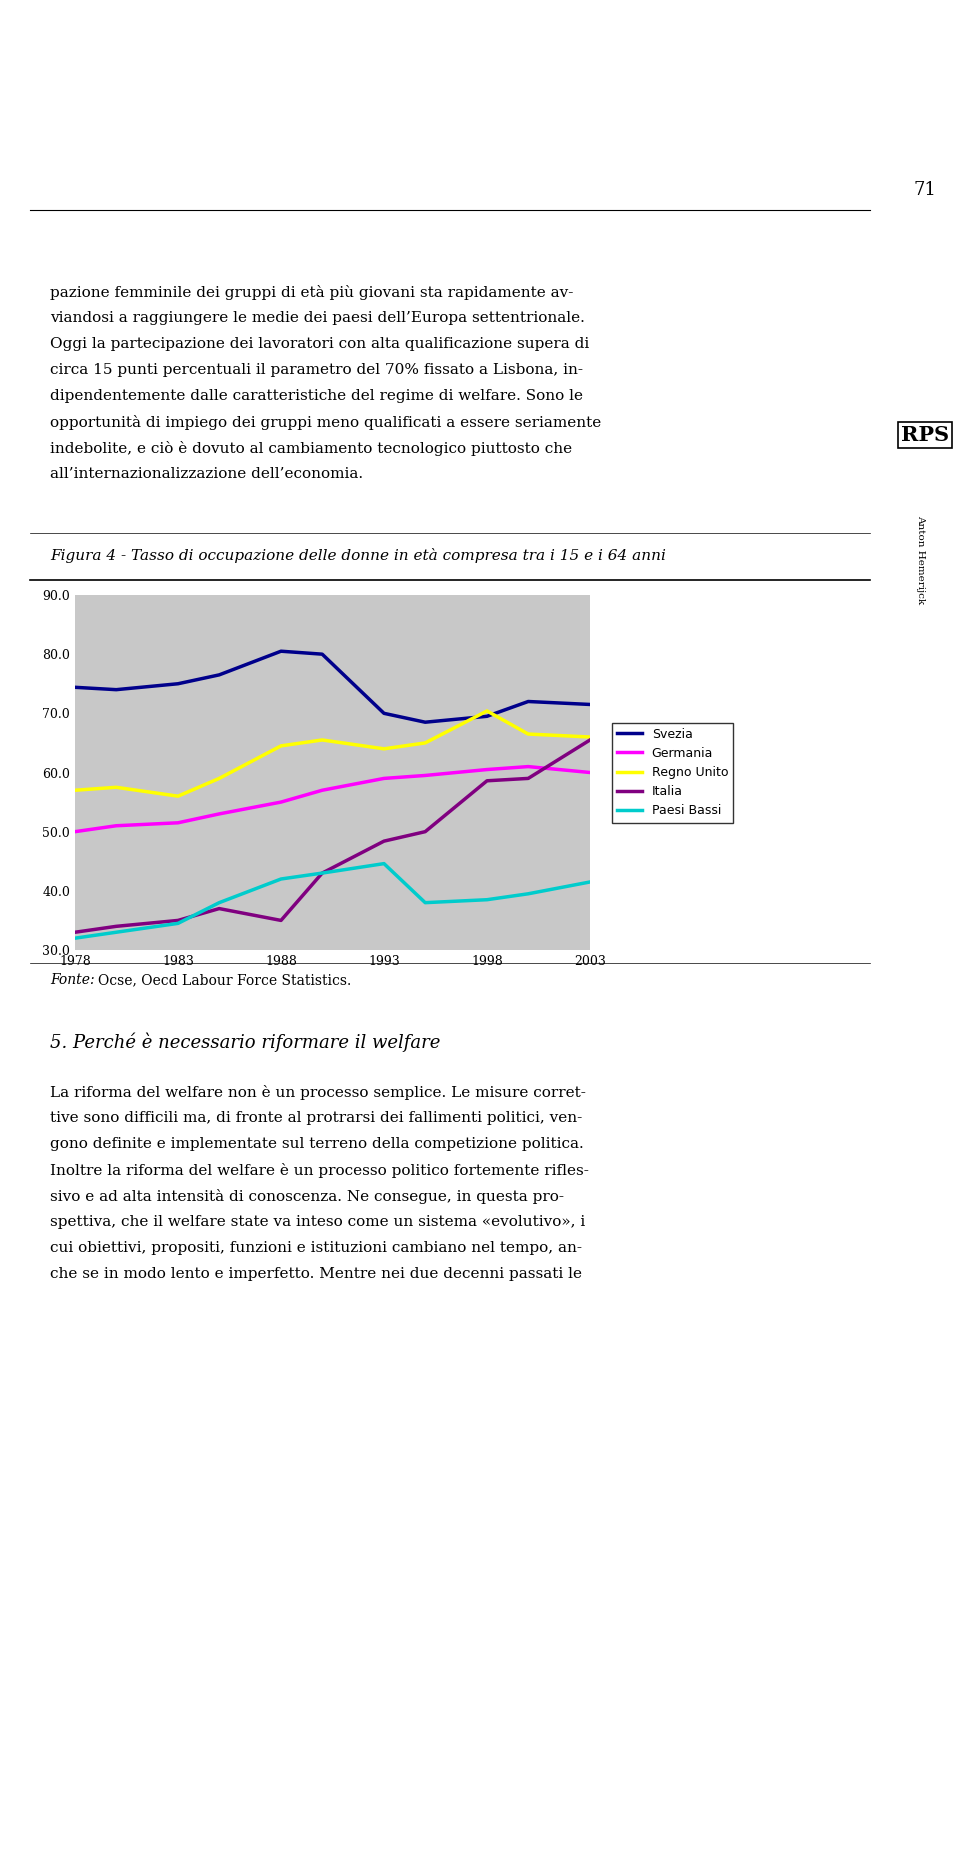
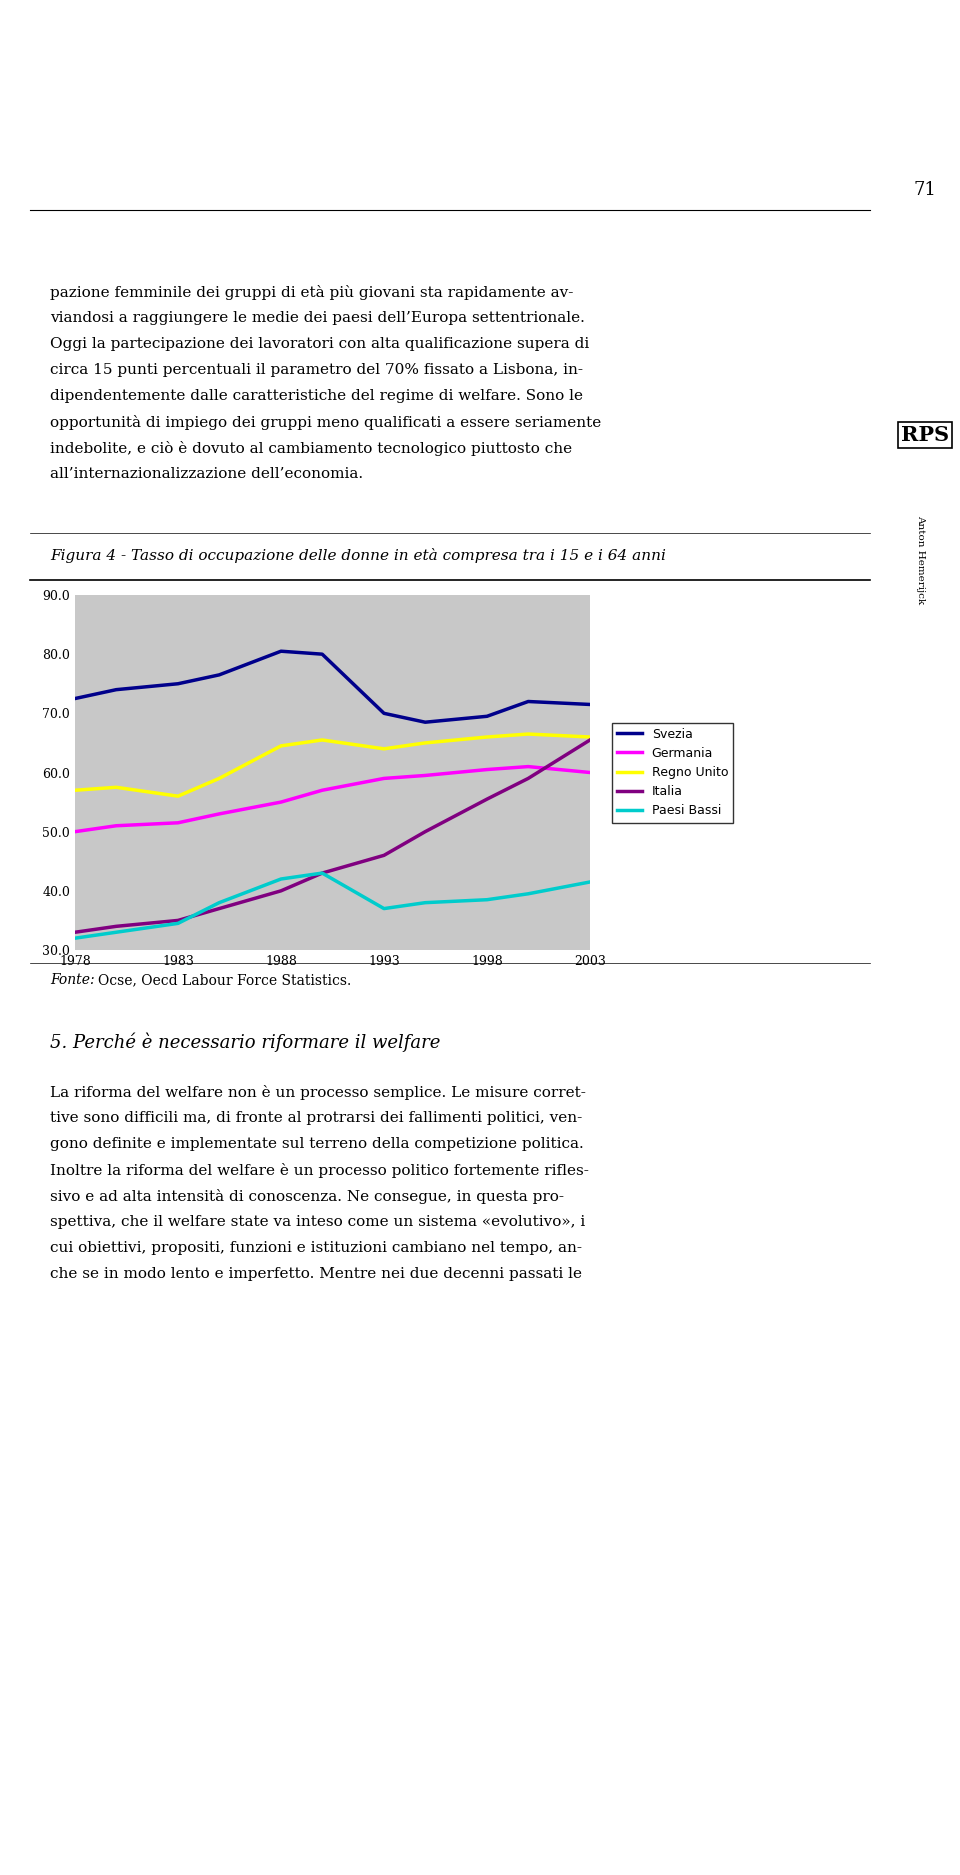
Svezia/1978: 74.4 -> 72.5
Italia/1988: 35.0 -> 40.0
Italia/1993: 48.4 -> 46.0
Paesi Bassi/1993: 44.6 -> 37.0
Regno Unito/1998: 70.4 -> 66.0
Italia/1998: 58.6 -> 55.5
